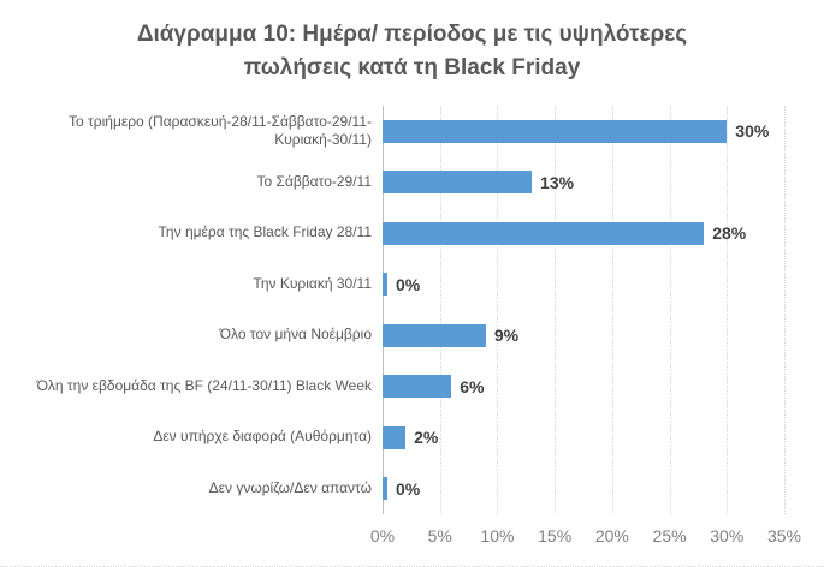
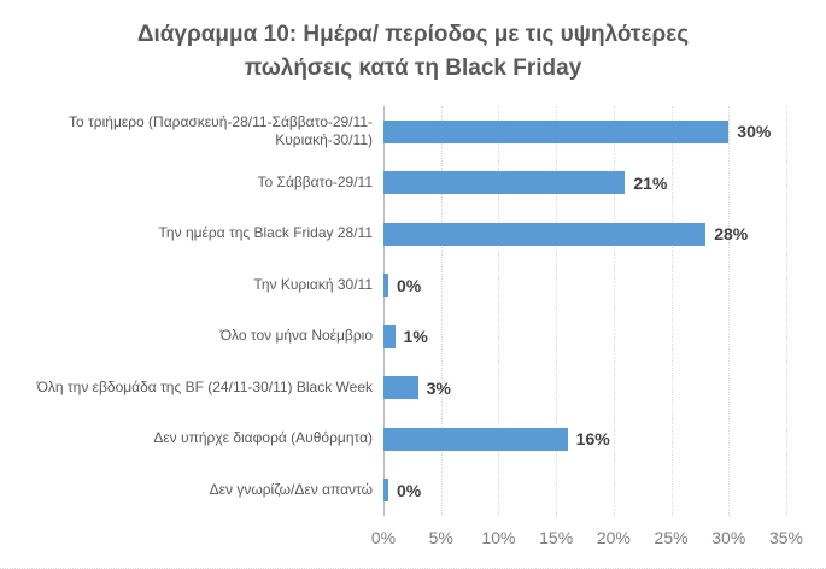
Το Σάββατο-29/11: 13% -> 21%
Όλο τον μήνα Νοέμβριο: 9% -> 1%
Όλη την εβδομάδα της BF (24/11-30/11) Black Week: 6% -> 3%
Δεν υπήρχε διαφορά (Αυθόρμητα): 2% -> 16%
